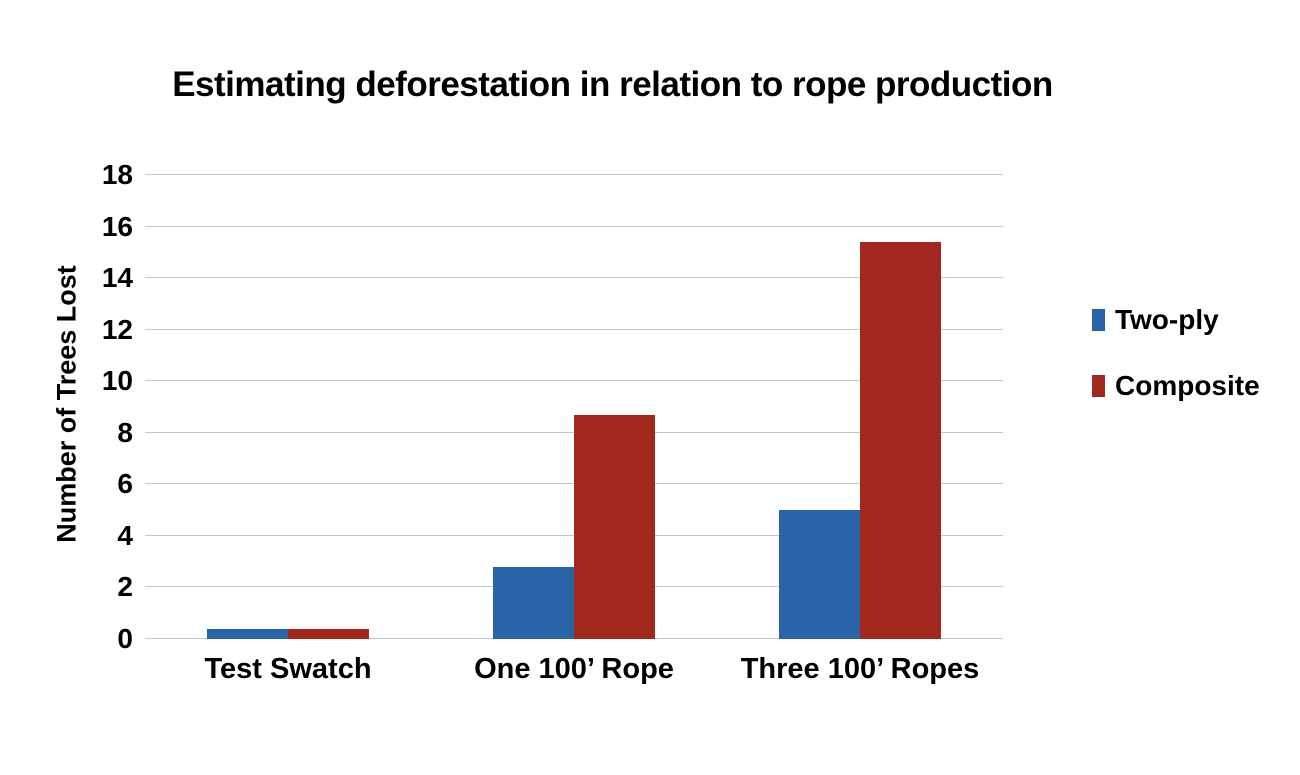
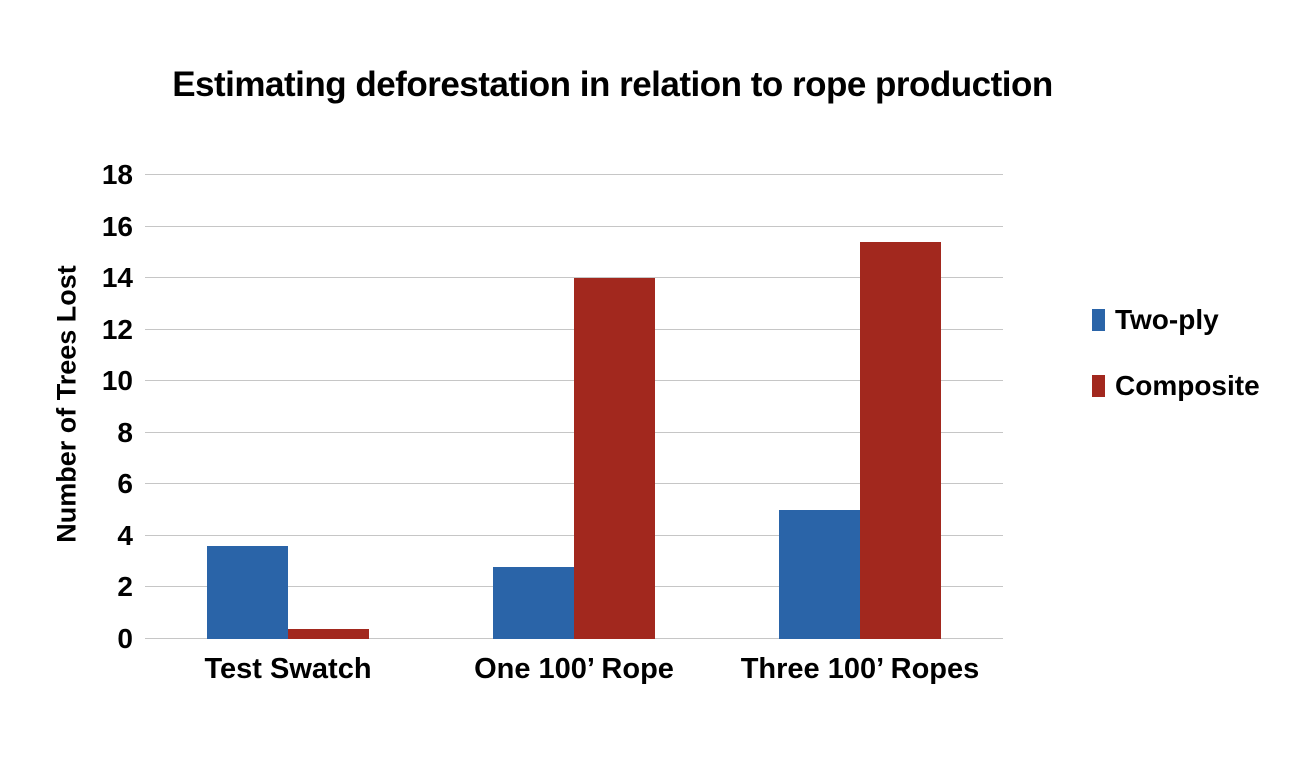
Two-ply/Test Swatch: 0.4 -> 3.6
Composite/One 100’ Rope: 8.7 -> 14.0
